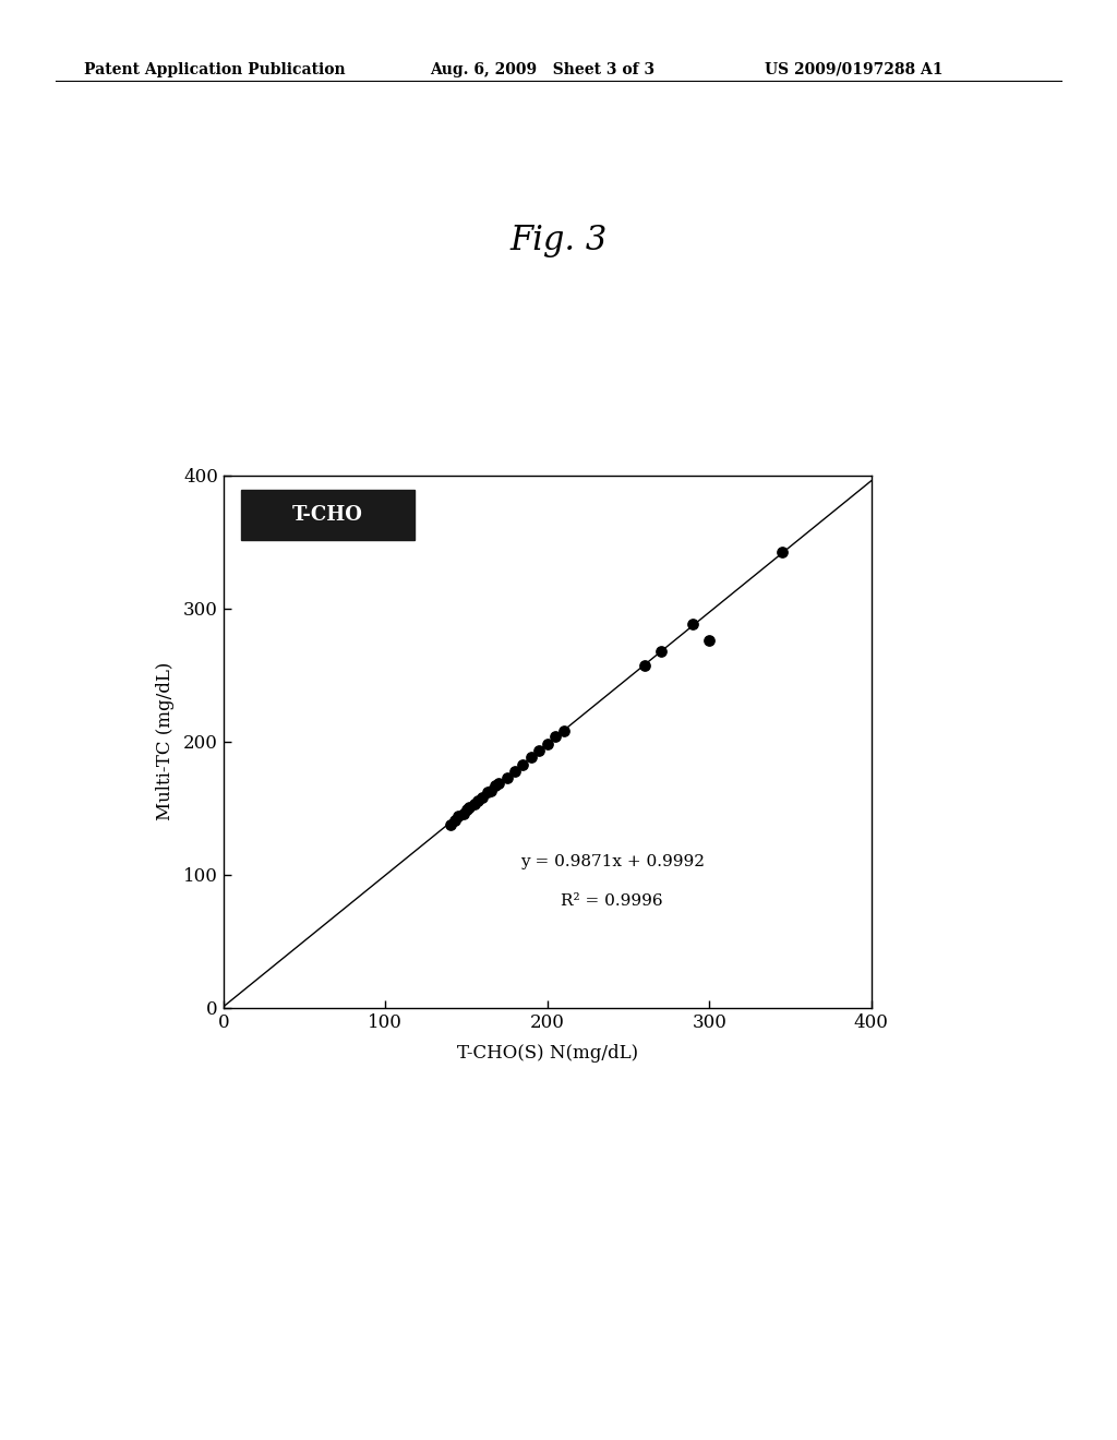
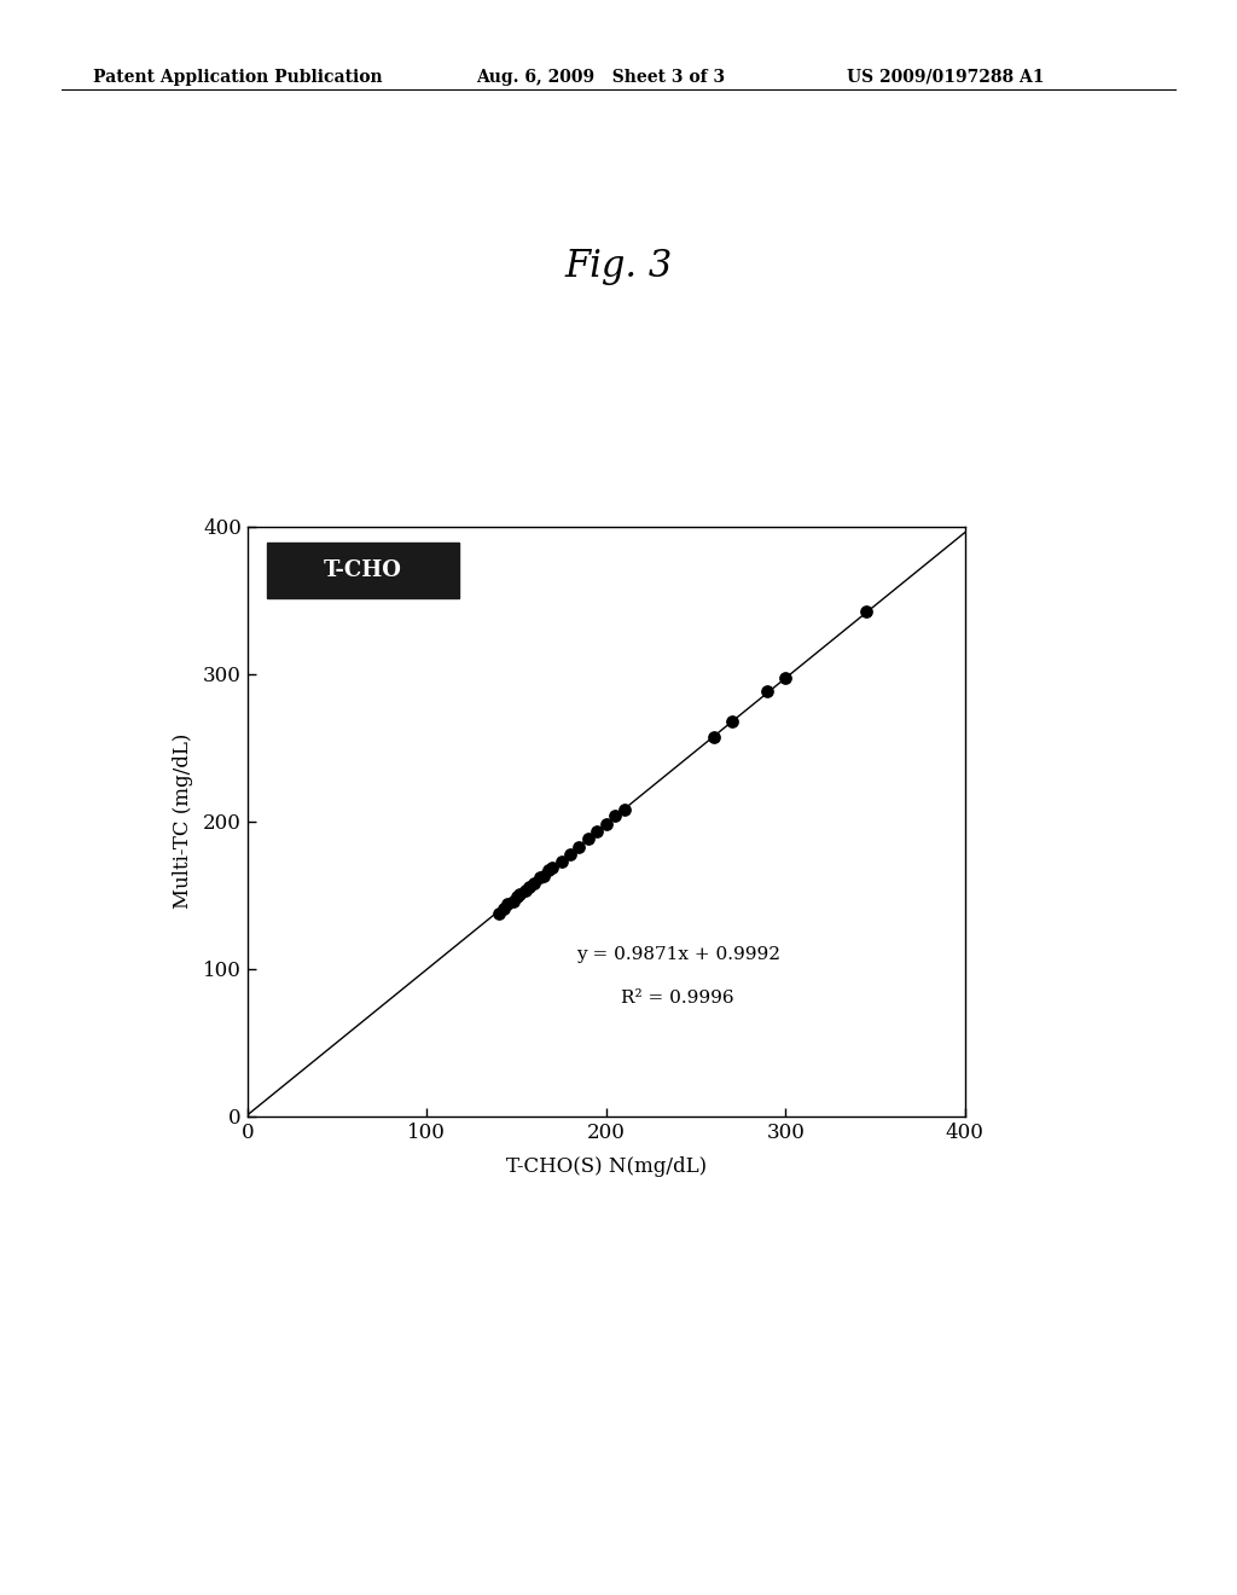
300: 276 -> 297
